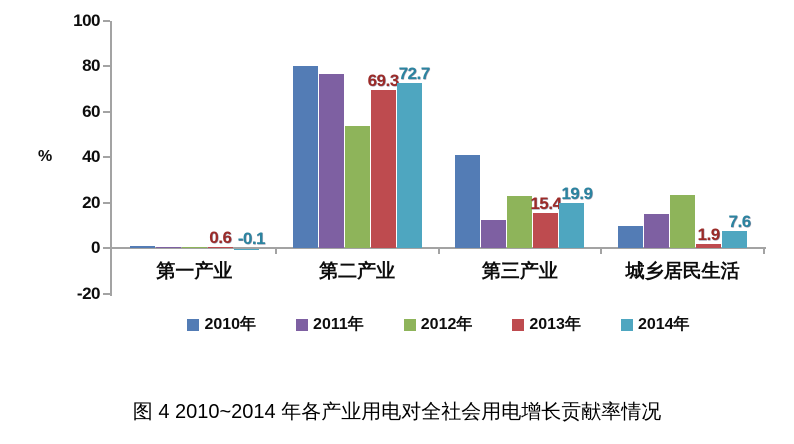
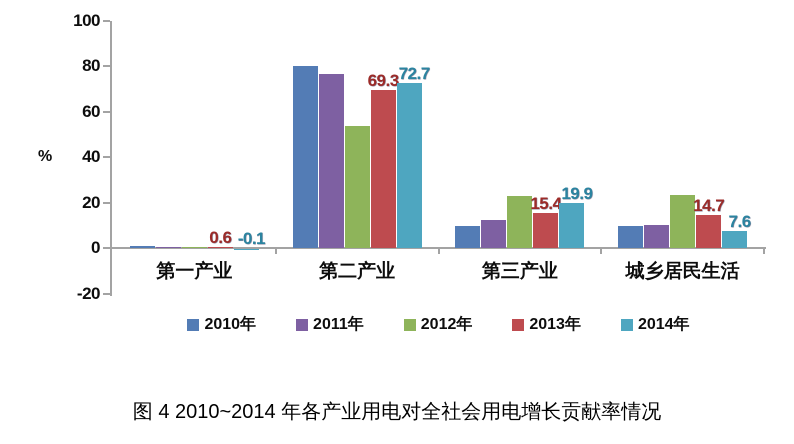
2010年/第三产业: 41 -> 10
2011年/城乡居民生活: 15 -> 10
2013年/城乡居民生活: 1.9 -> 14.7
